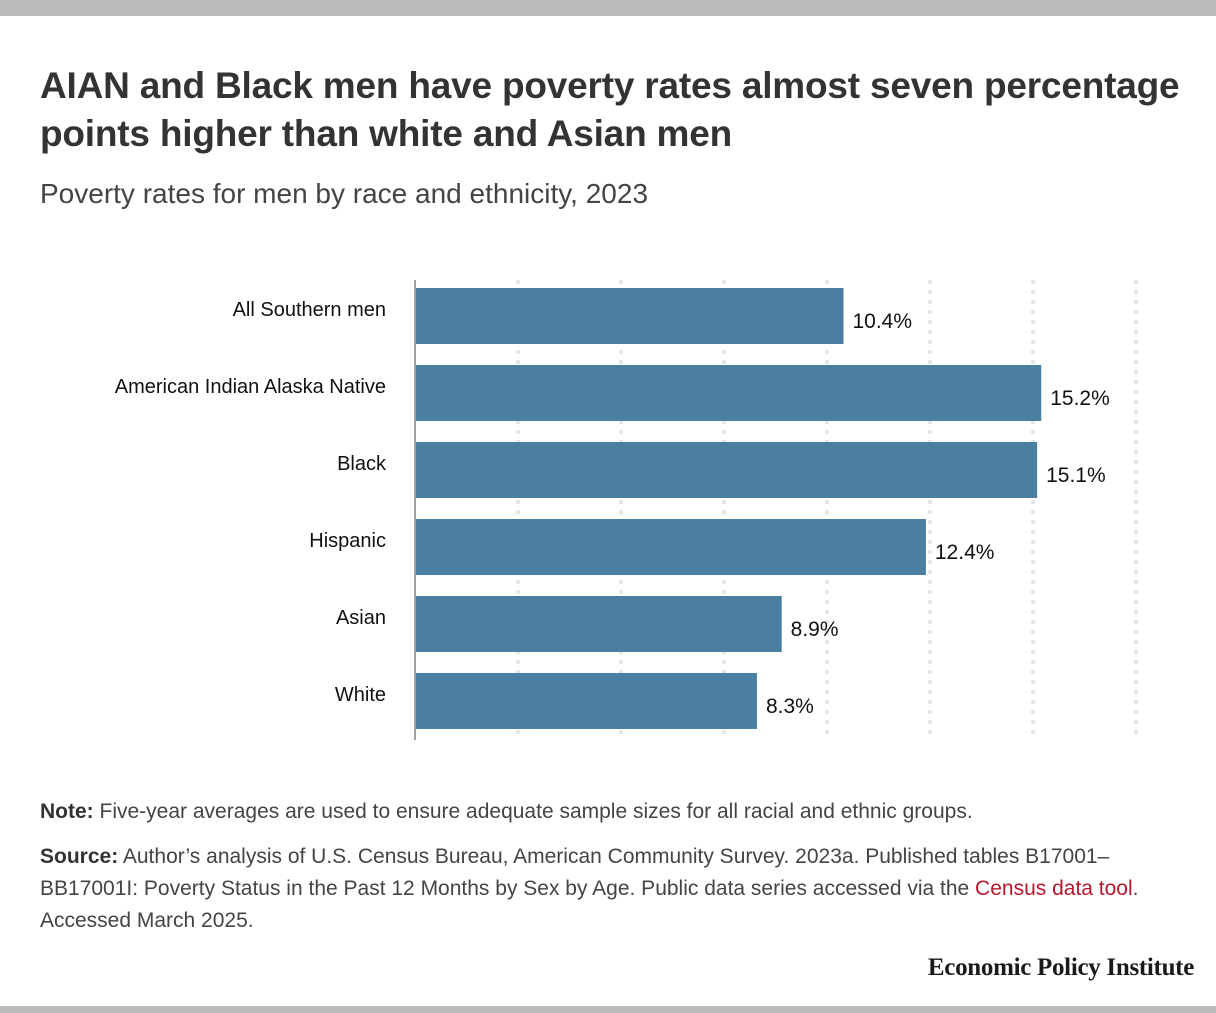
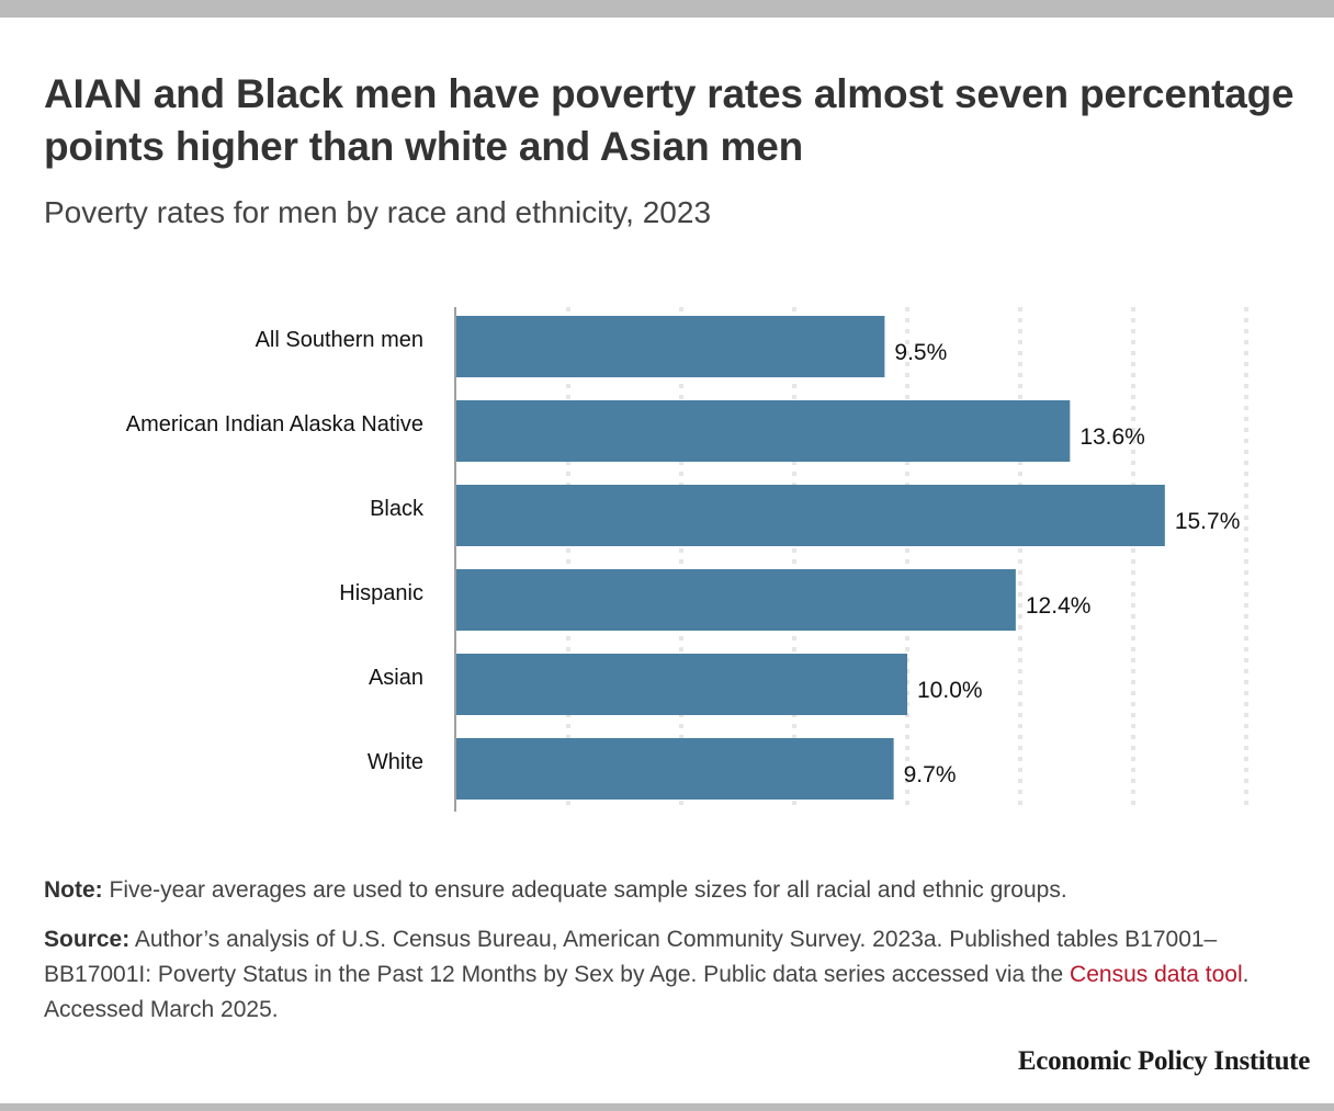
All Southern men: 10.4% -> 9.5%
American Indian Alaska Native: 15.2% -> 13.6%
Black: 15.1% -> 15.7%
Asian: 8.9% -> 10.0%
White: 8.3% -> 9.7%
